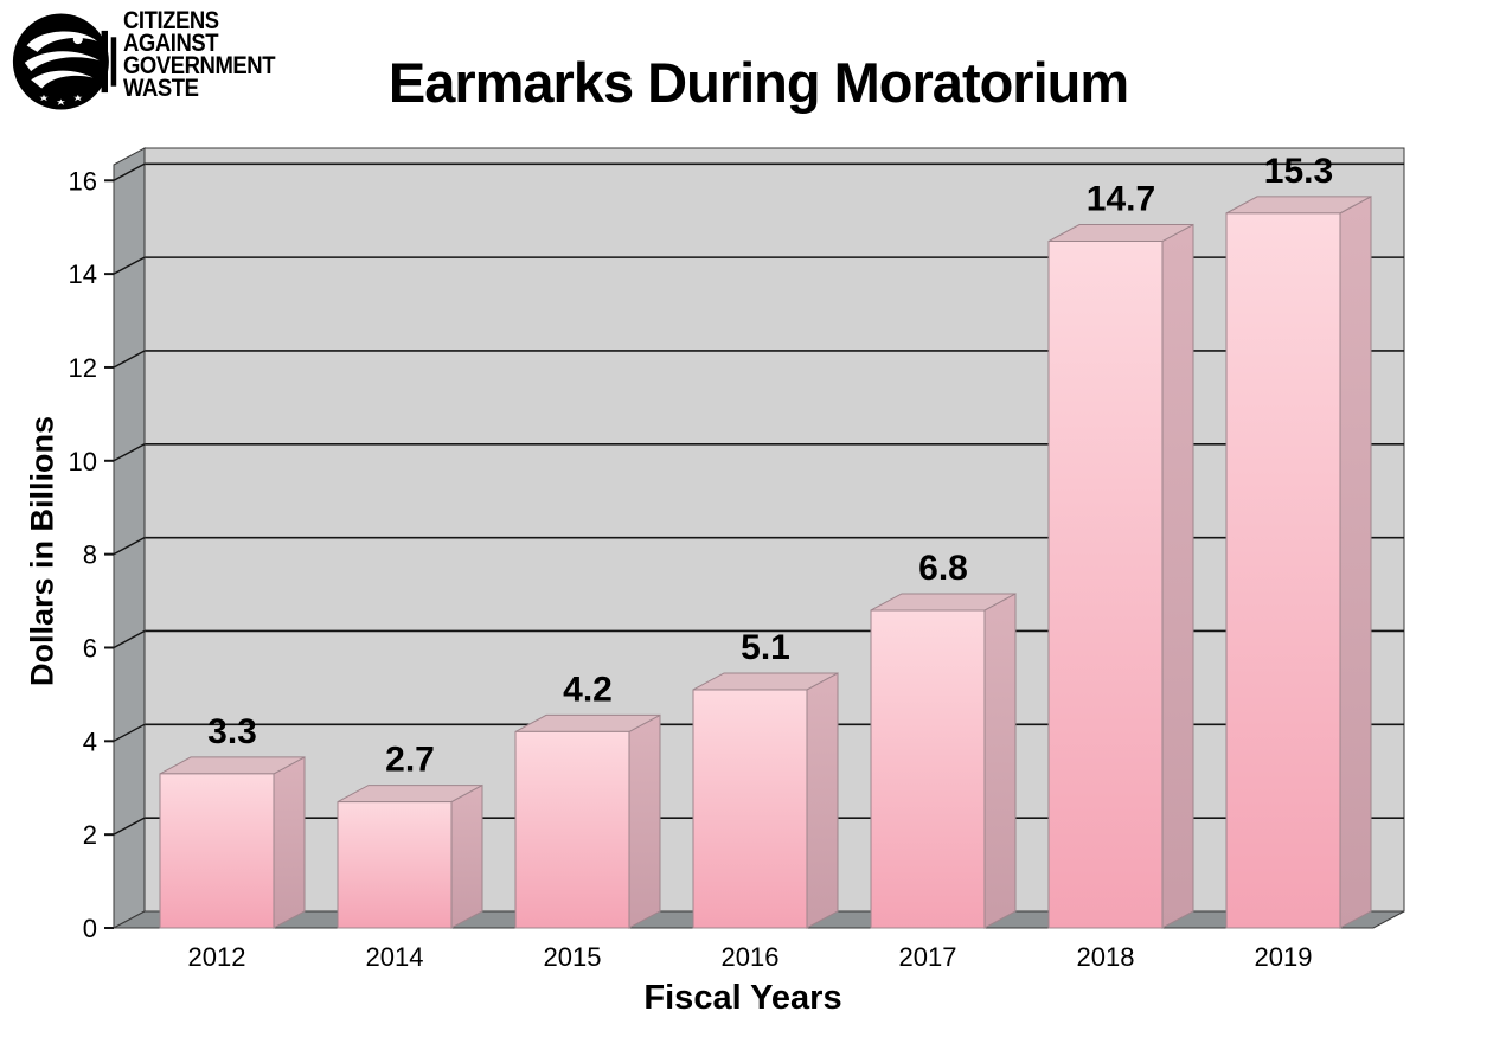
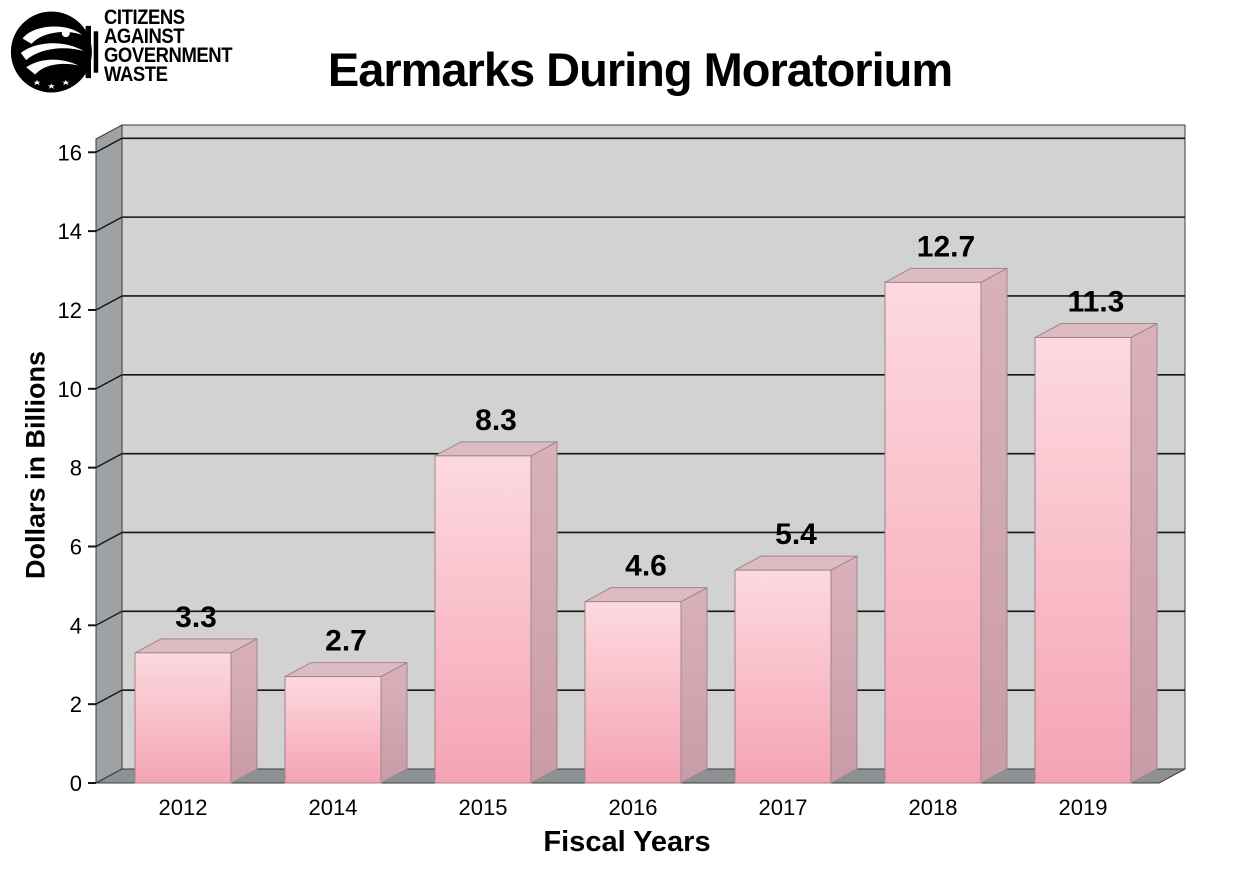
2015: 4.2 -> 8.3
2016: 5.1 -> 4.6
2017: 6.8 -> 5.4
2018: 14.7 -> 12.7
2019: 15.3 -> 11.3
